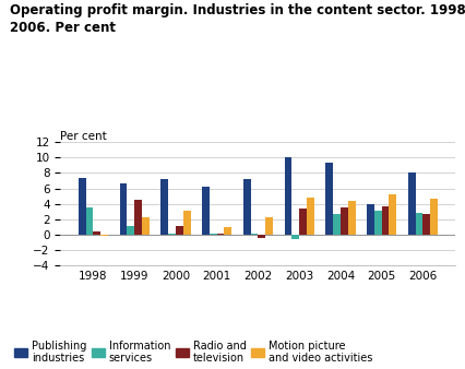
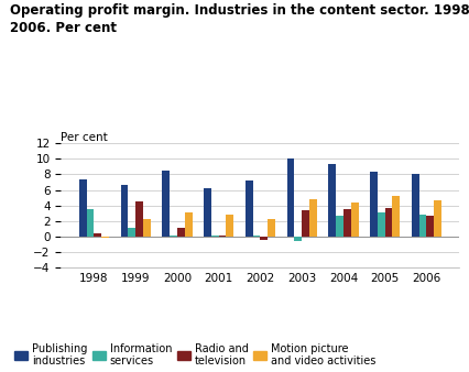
Publishing industries/2000: 7.2 -> 8.5
Motion picture and video activities/2001: 1.0 -> 2.8
Publishing industries/2005: 4.0 -> 8.3
